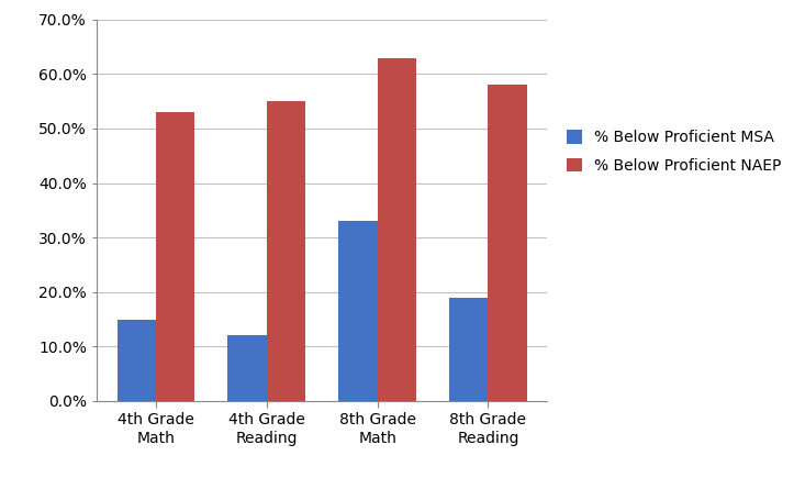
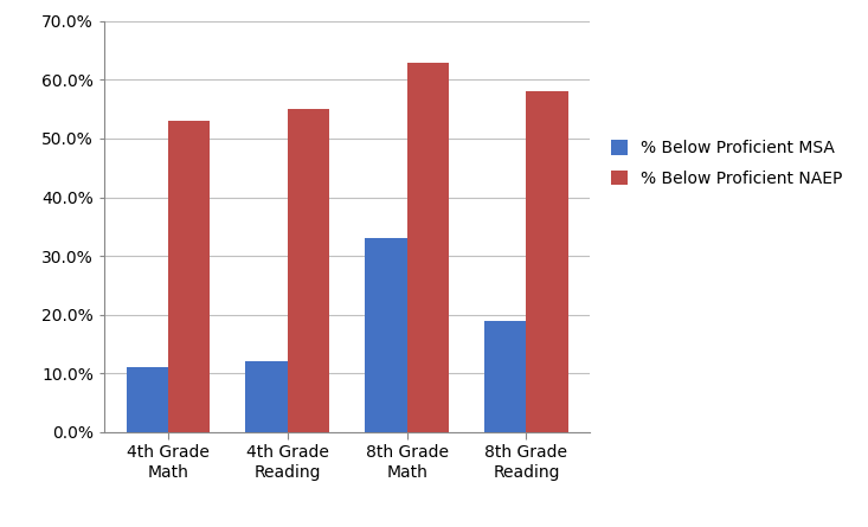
% Below Proficient MSA/4th Grade Math: 15% -> 11%
